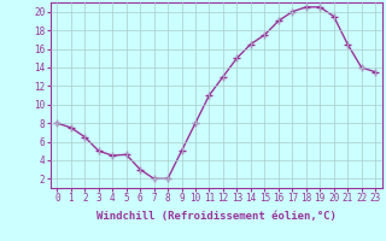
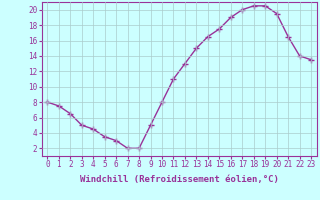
5: 4.6 -> 3.5
